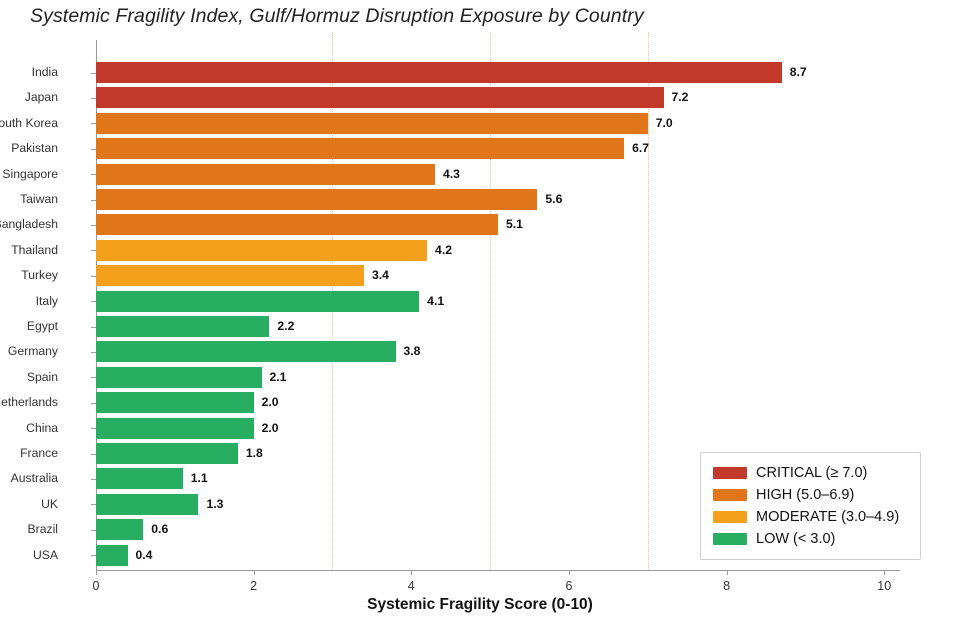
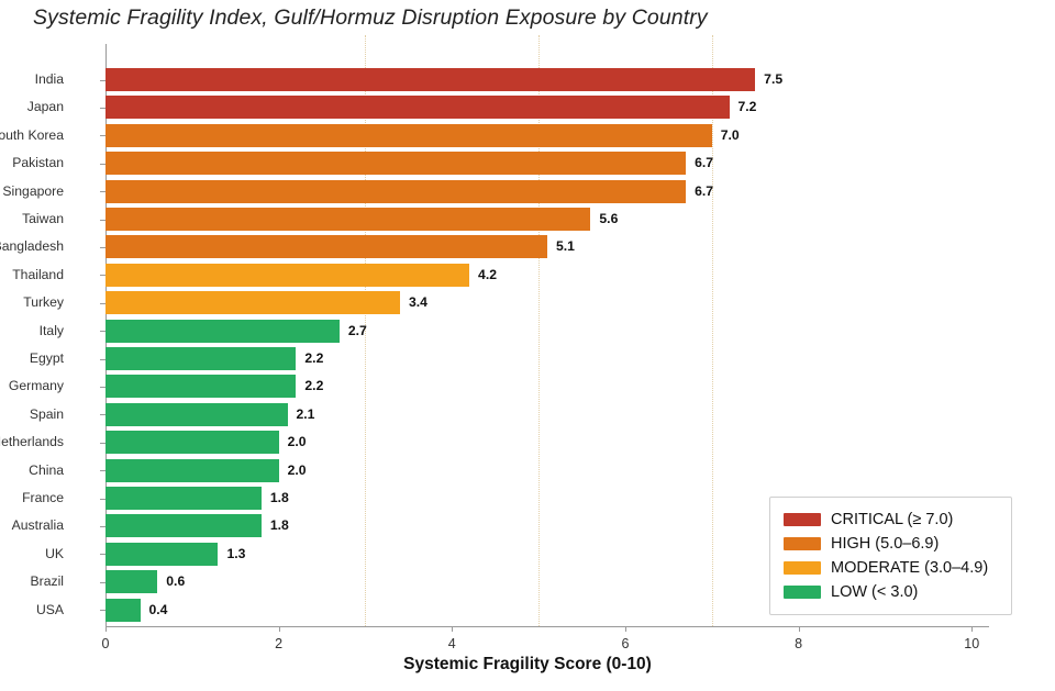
India: 8.7 -> 7.5
Singapore: 4.3 -> 6.7
Italy: 4.1 -> 2.7
Germany: 3.8 -> 2.2
Australia: 1.1 -> 1.8
